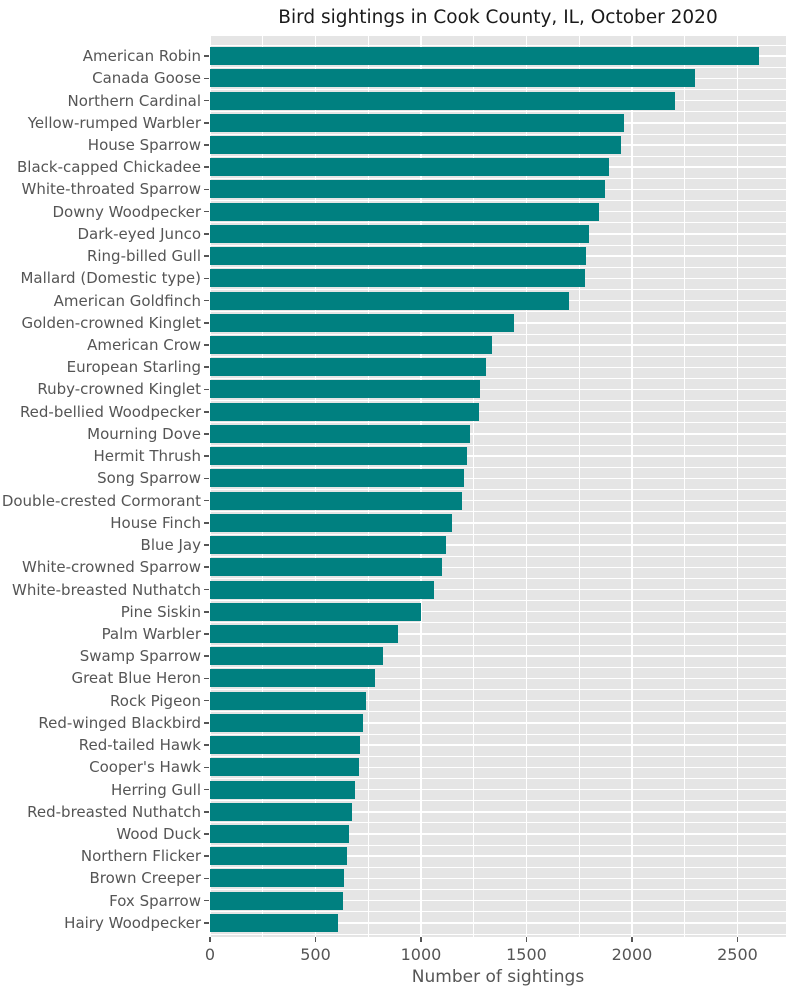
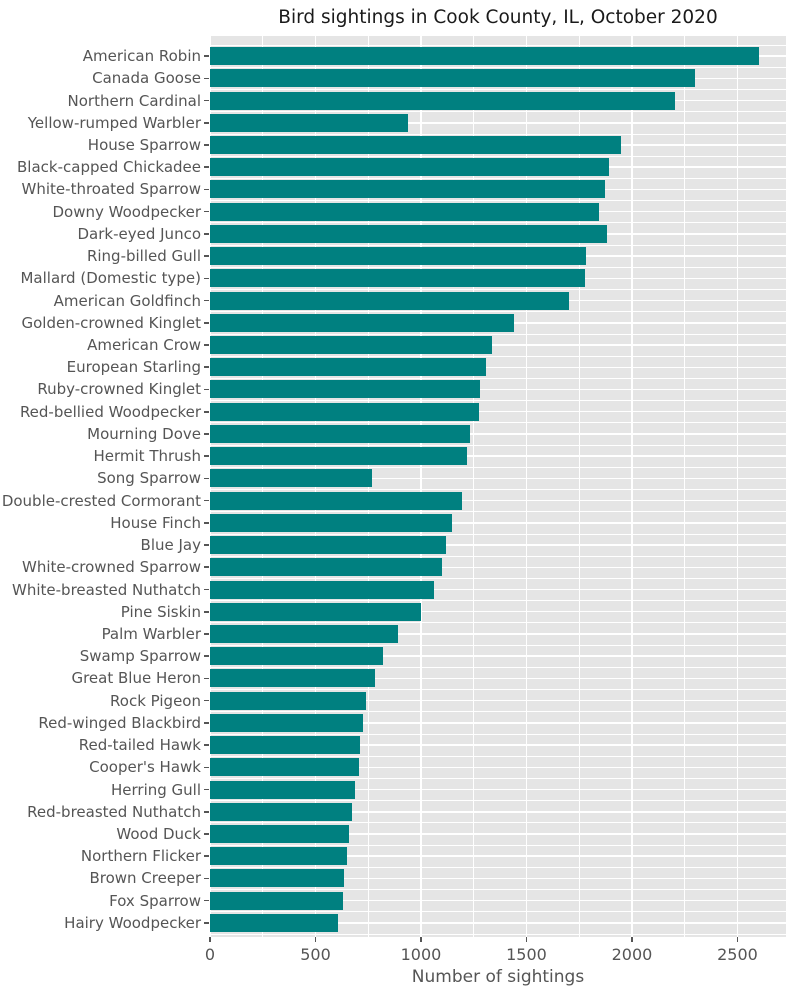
Yellow-rumped Warbler: 1960 -> 940
Dark-eyed Junco: 1800 -> 1880
Song Sparrow: 1200 -> 770
